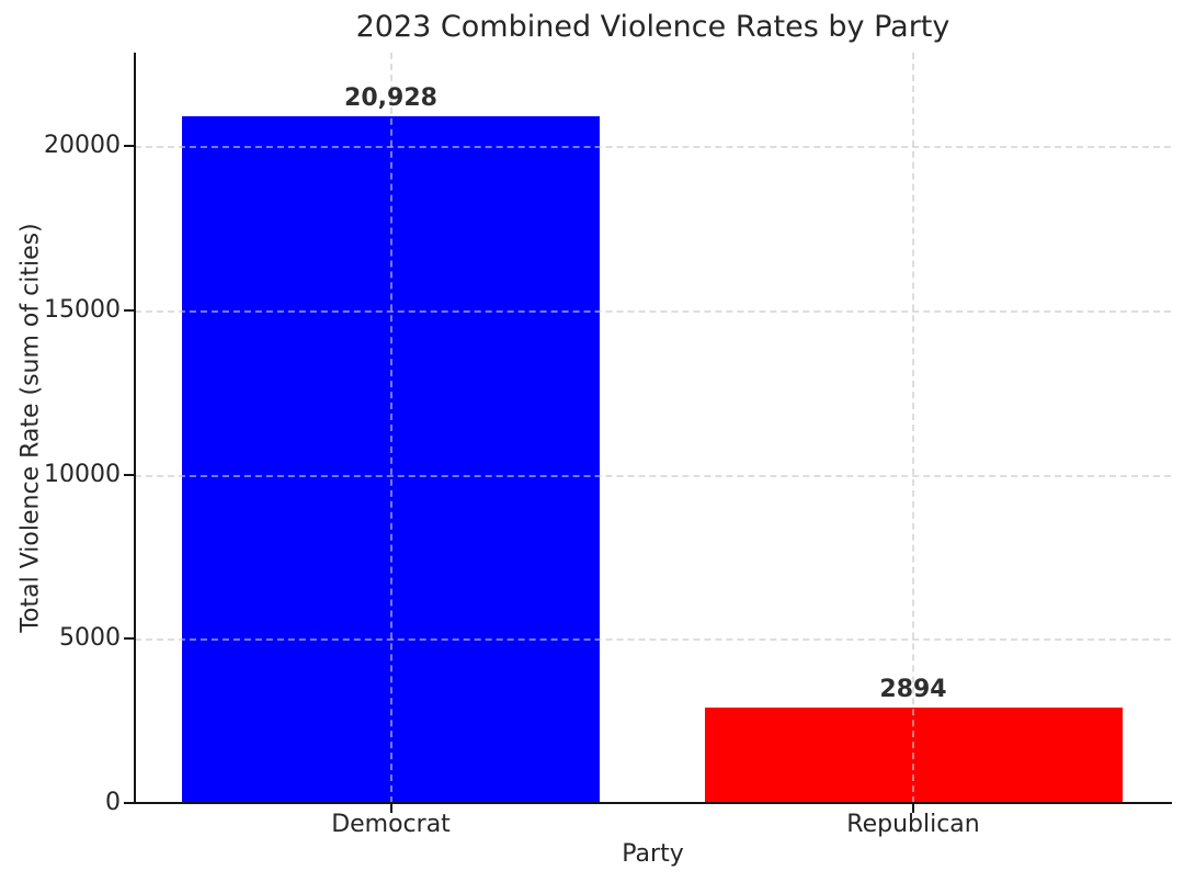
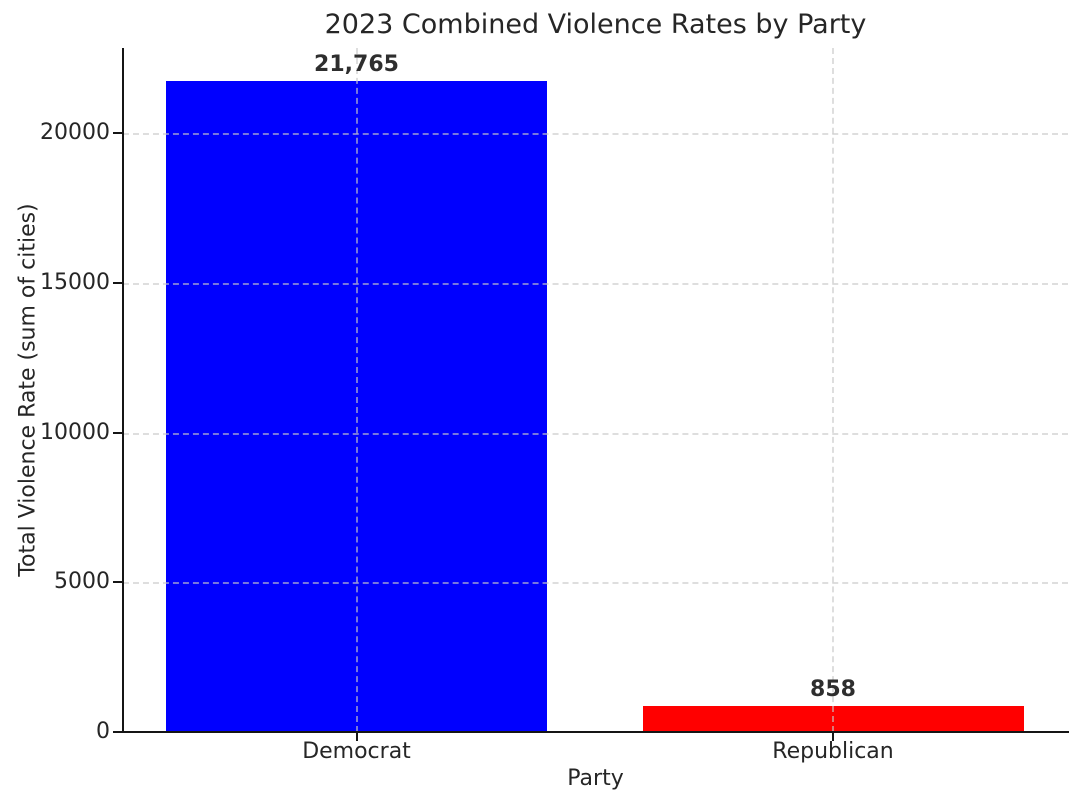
Democrat: 20,928 -> 21,765
Republican: 2894 -> 858
